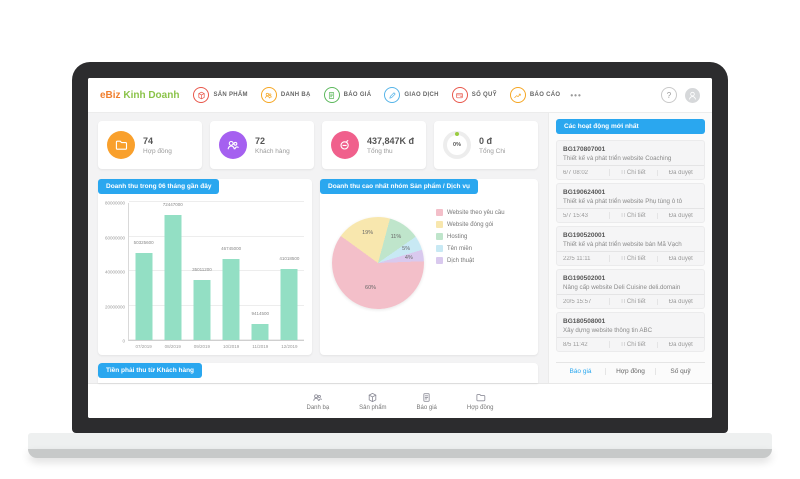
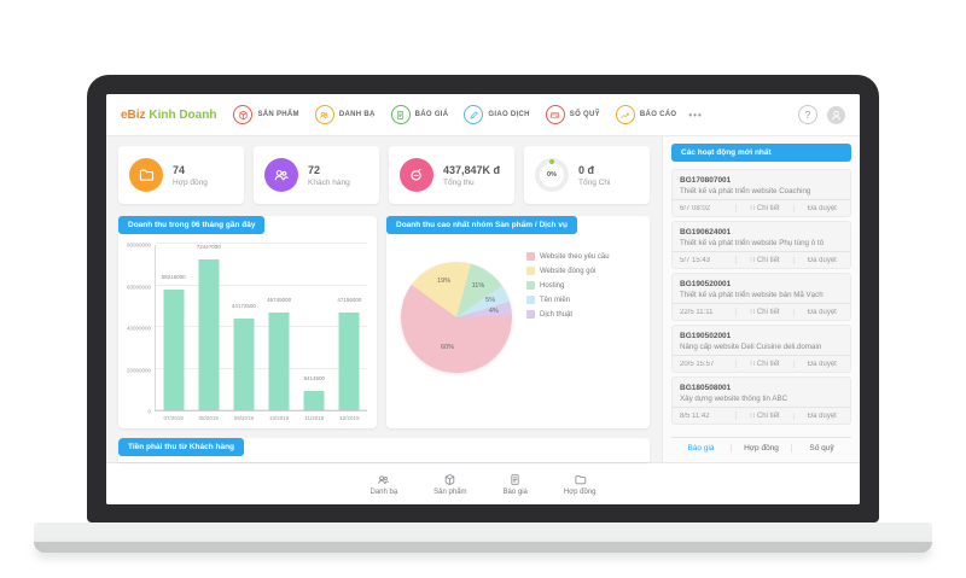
Doanh thu trong 06 tháng gần đây/07/2019: 50325600 -> 58216000
Doanh thu trong 06 tháng gần đây/09/2019: 35011200 -> 44172500
Doanh thu trong 06 tháng gần đây/12/2019: 41018500 -> 47156000
